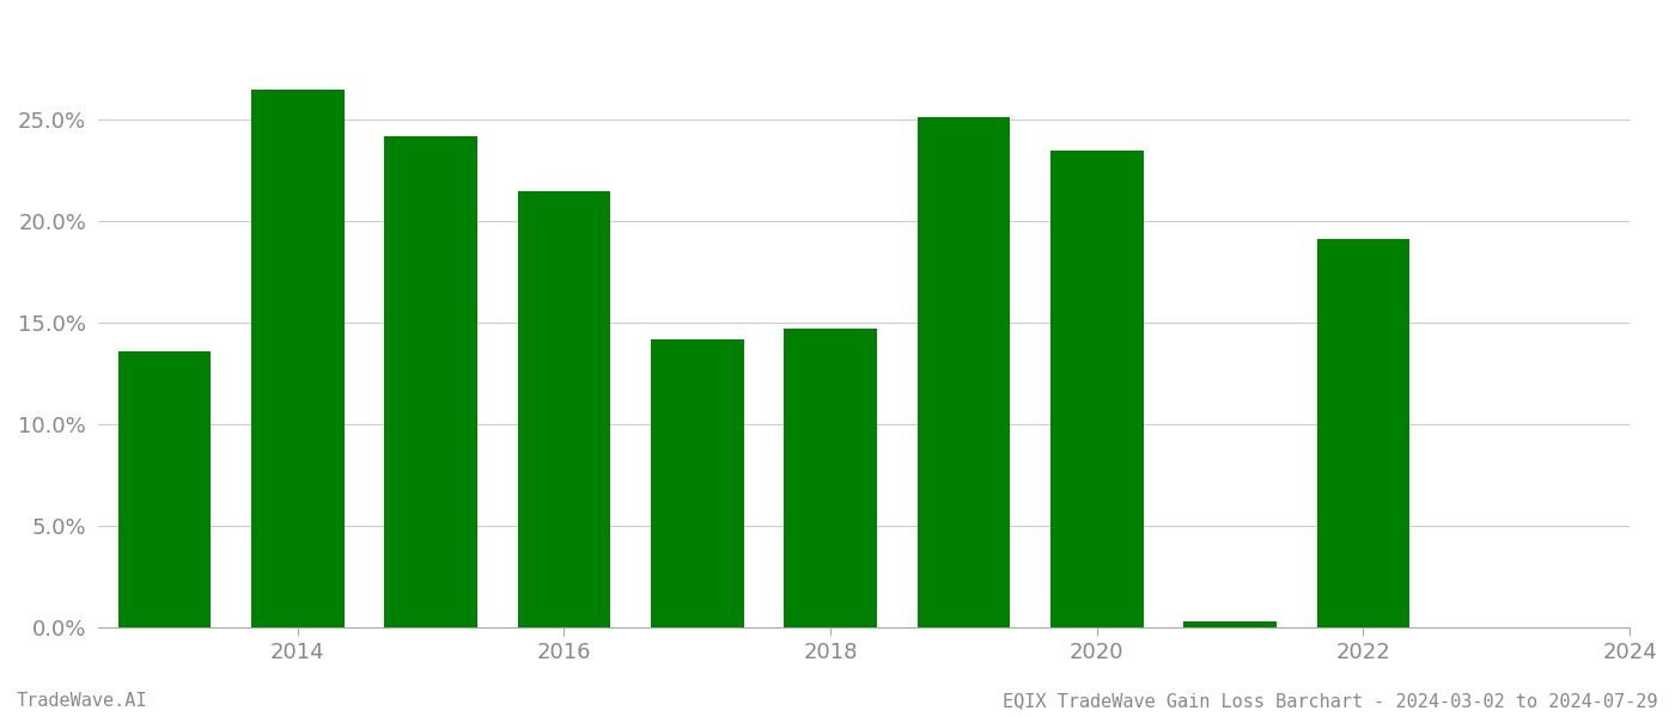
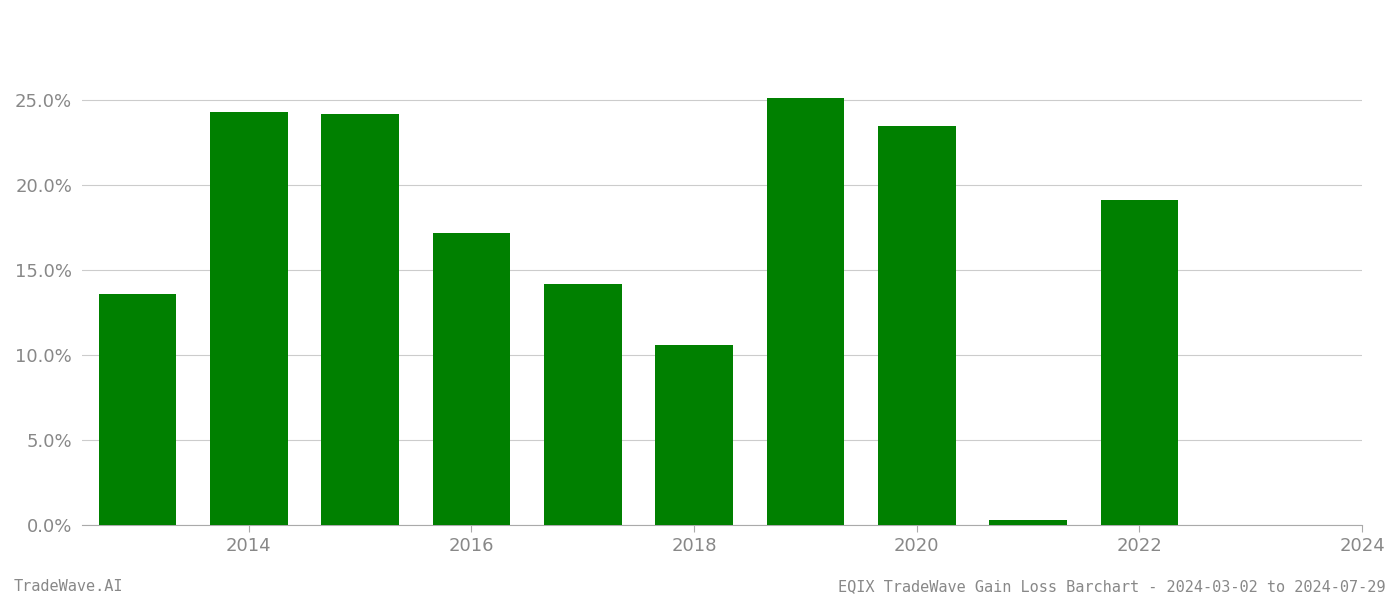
2014: 26.5% -> 24.3%
2016: 21.5% -> 17.2%
2018: 14.7% -> 10.6%
